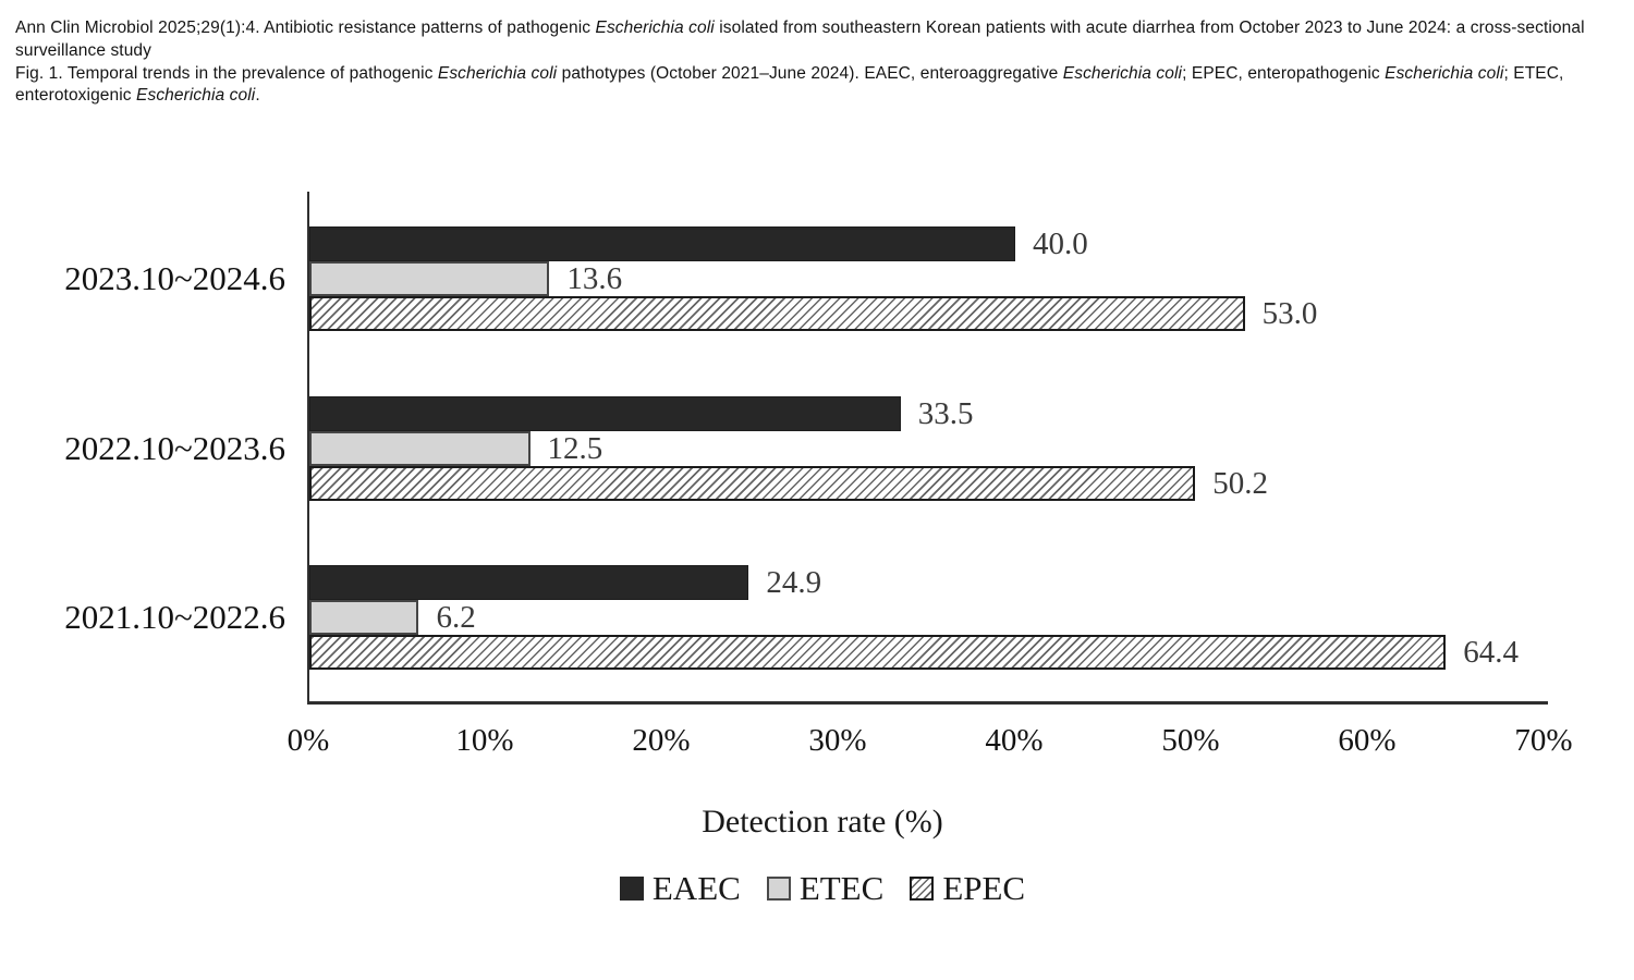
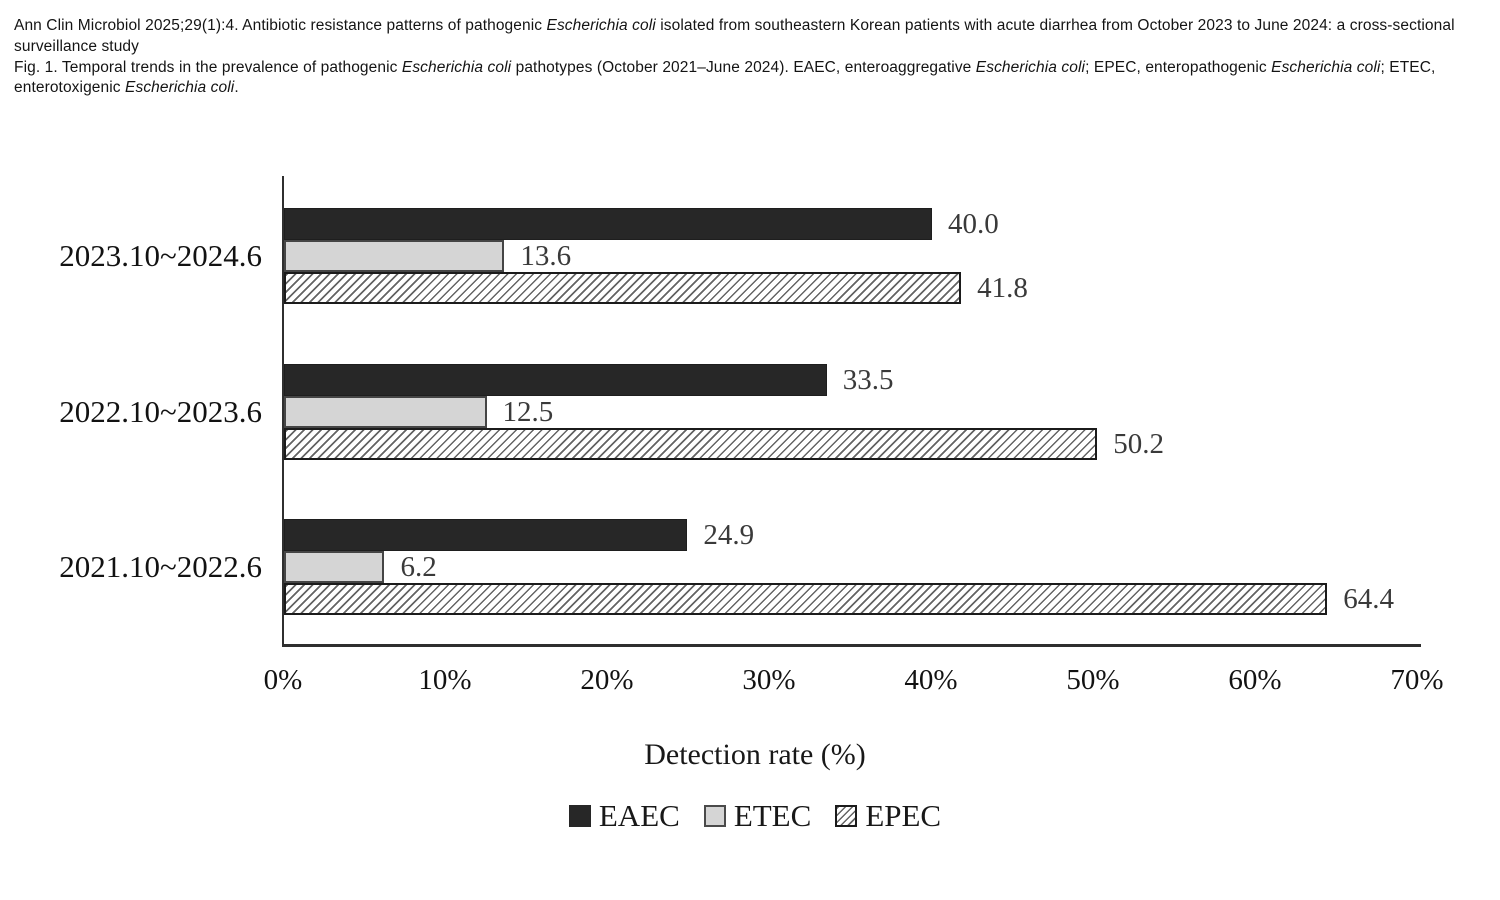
EPEC/2023.10~2024.6: 53.0 -> 41.8
